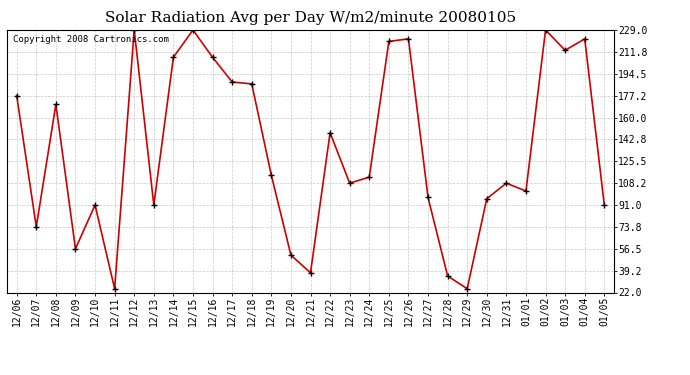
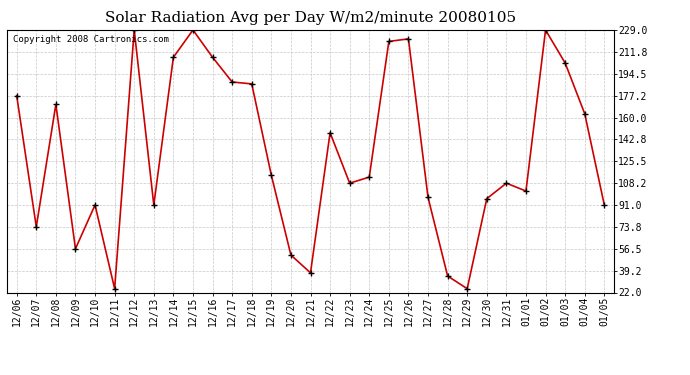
01/03: 213 -> 203
01/04: 222 -> 163
